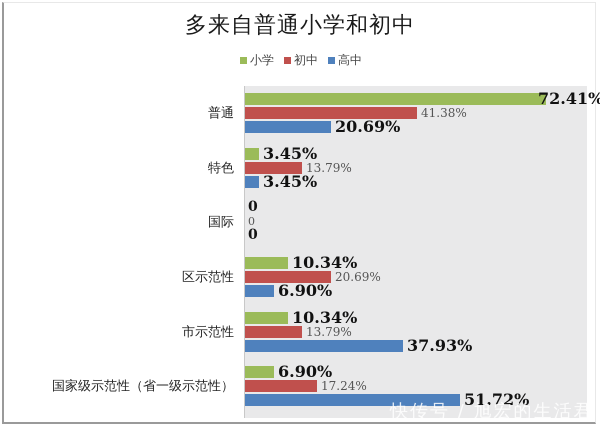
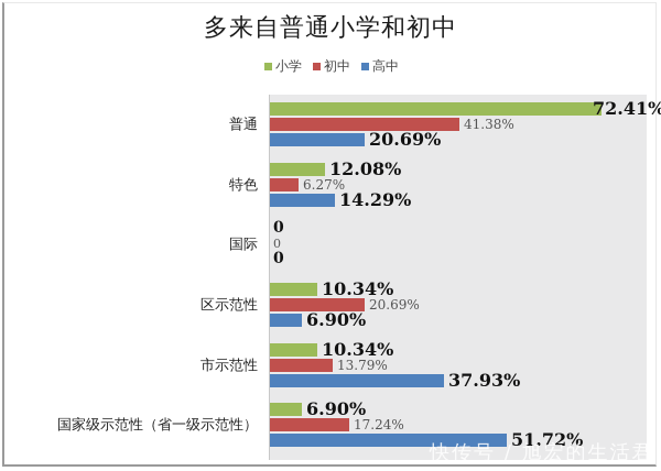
小学/特色: 3.45% -> 12.08%
初中/特色: 13.79% -> 6.27%
高中/特色: 3.45% -> 14.29%
